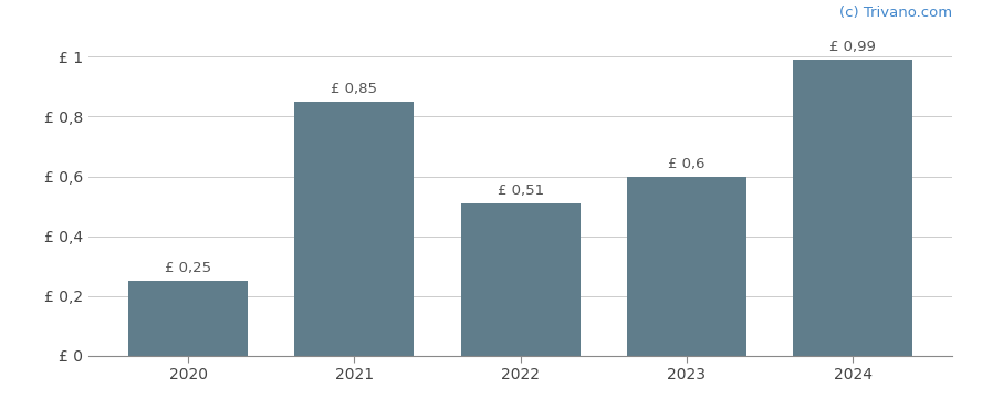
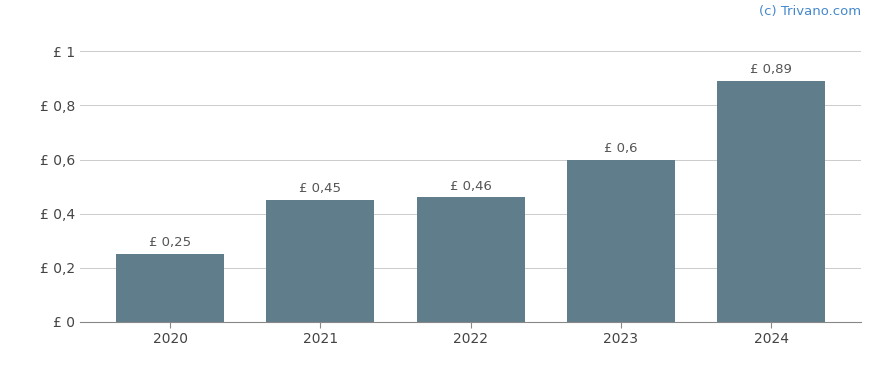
2021: 0,85 -> 0,45
2022: 0,51 -> 0,46
2024: 0,99 -> 0,89
